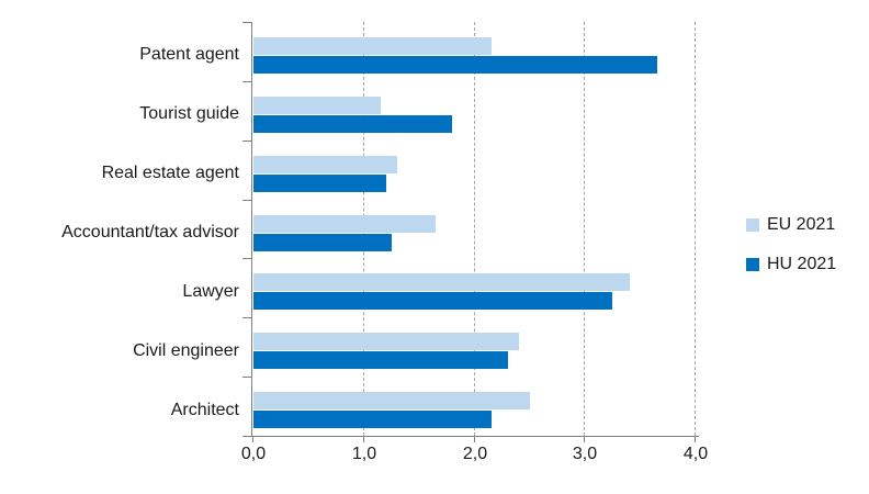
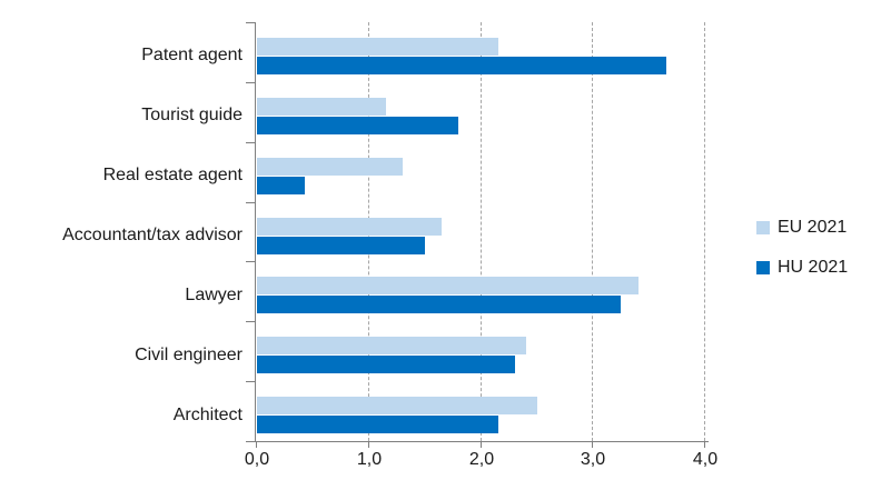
HU 2021/Real estate agent: 1,20 -> 0,43
HU 2021/Accountant/tax advisor: 1,25 -> 1,50
